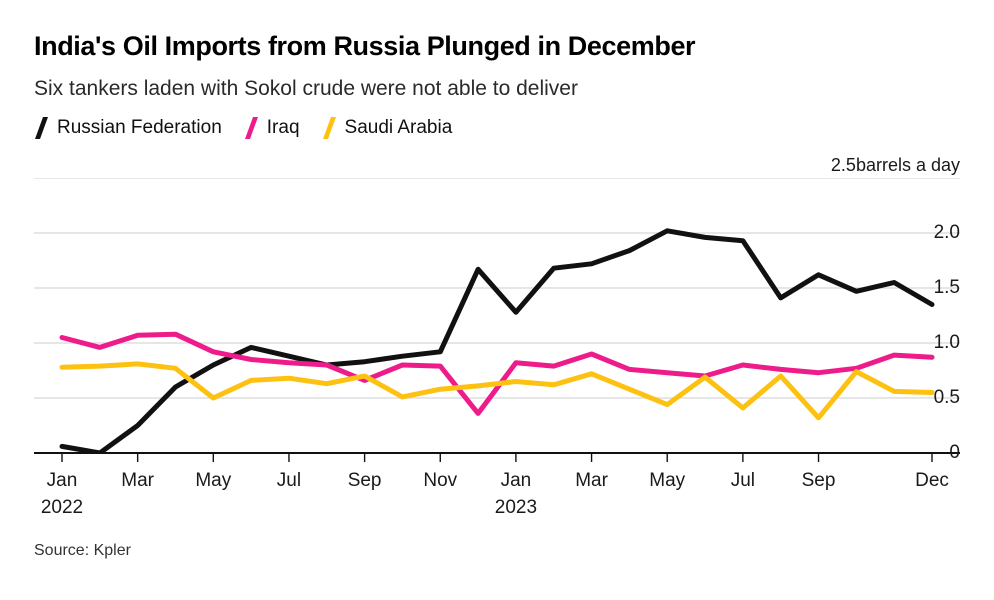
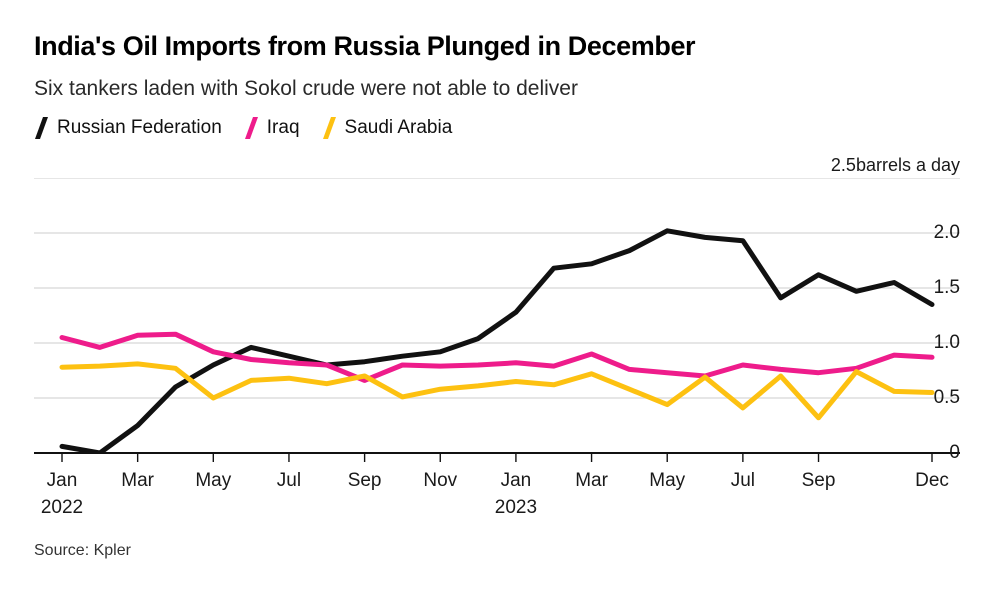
Russian Federation/Dec 2022: 1.67 -> 1.04
Iraq/Dec 2022: 0.36 -> 0.80
